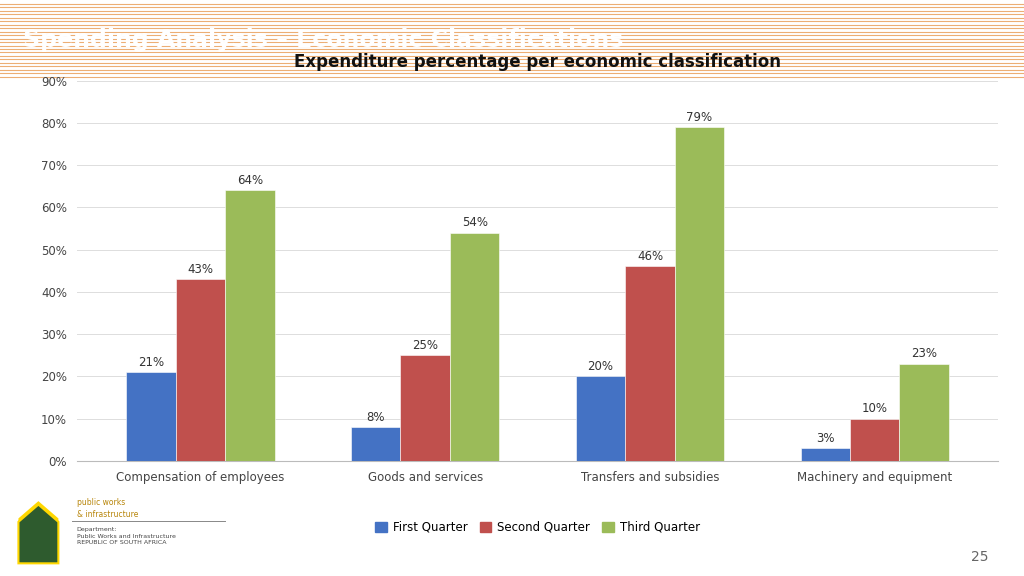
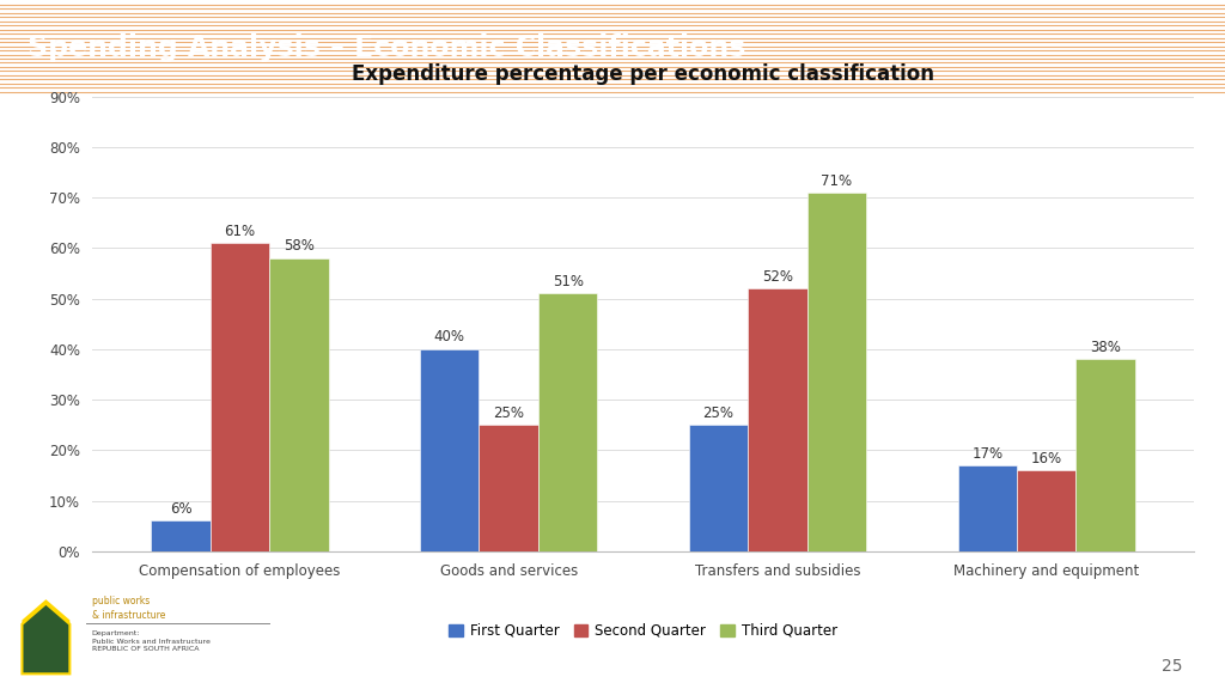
First Quarter/Compensation of employees: 21% -> 6%
Second Quarter/Compensation of employees: 43% -> 61%
Third Quarter/Compensation of employees: 64% -> 58%
First Quarter/Goods and services: 8% -> 40%
Third Quarter/Goods and services: 54% -> 51%
First Quarter/Transfers and subsidies: 20% -> 25%
Second Quarter/Transfers and subsidies: 46% -> 52%
Third Quarter/Transfers and subsidies: 79% -> 71%
First Quarter/Machinery and equipment: 3% -> 17%
Second Quarter/Machinery and equipment: 10% -> 16%
Third Quarter/Machinery and equipment: 23% -> 38%
